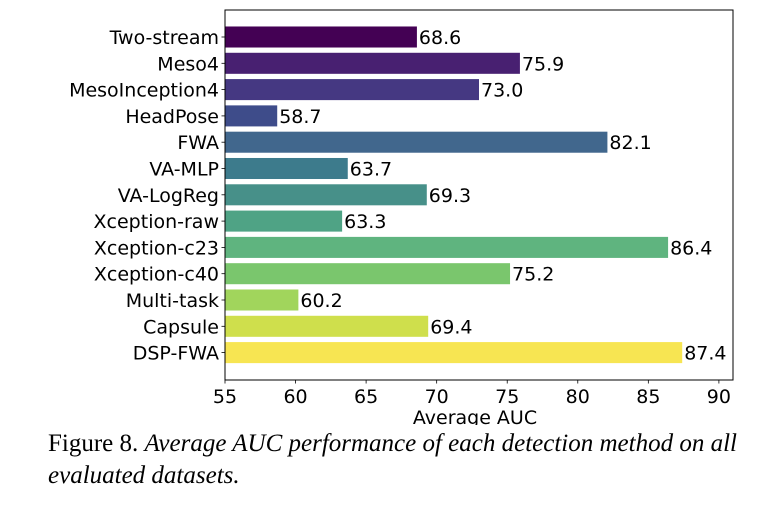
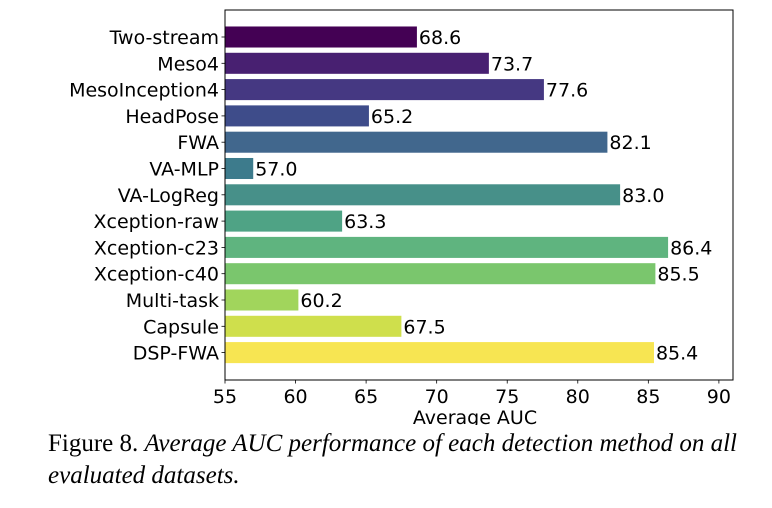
Meso4: 75.9 -> 73.7
MesoInception4: 73.0 -> 77.6
HeadPose: 58.7 -> 65.2
VA-MLP: 63.7 -> 57.0
VA-LogReg: 69.3 -> 83.0
Xception-c40: 75.2 -> 85.5
Capsule: 69.4 -> 67.5
DSP-FWA: 87.4 -> 85.4
